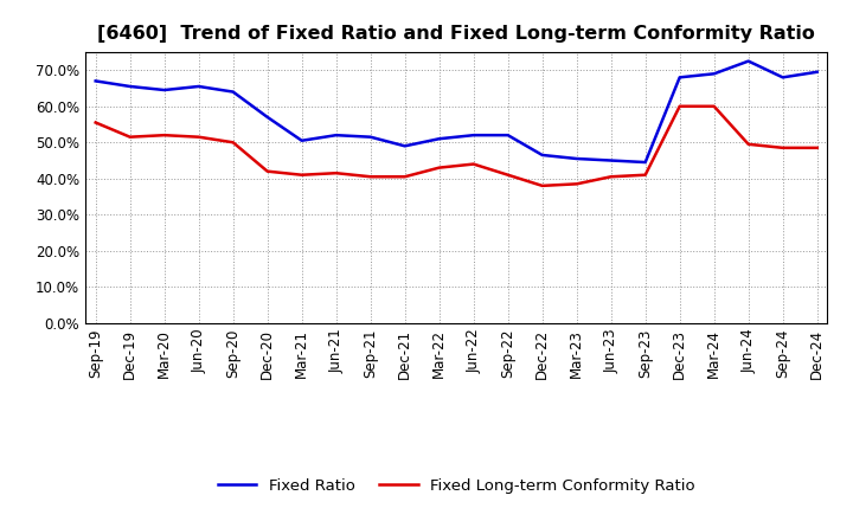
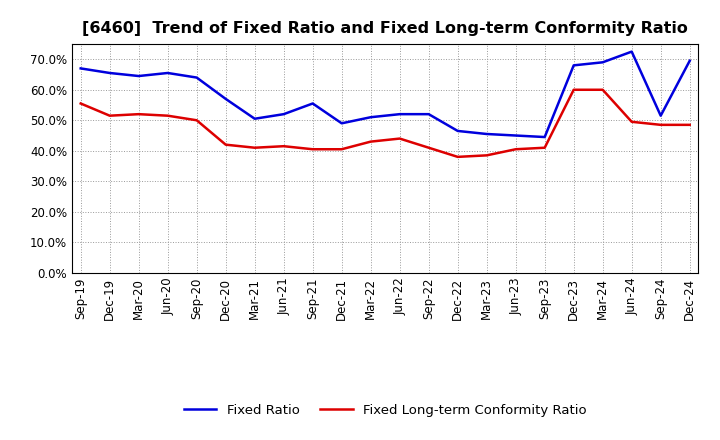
Fixed Ratio/Sep-21: 51.5% -> 55.5%
Fixed Ratio/Sep-24: 68.0% -> 51.5%
